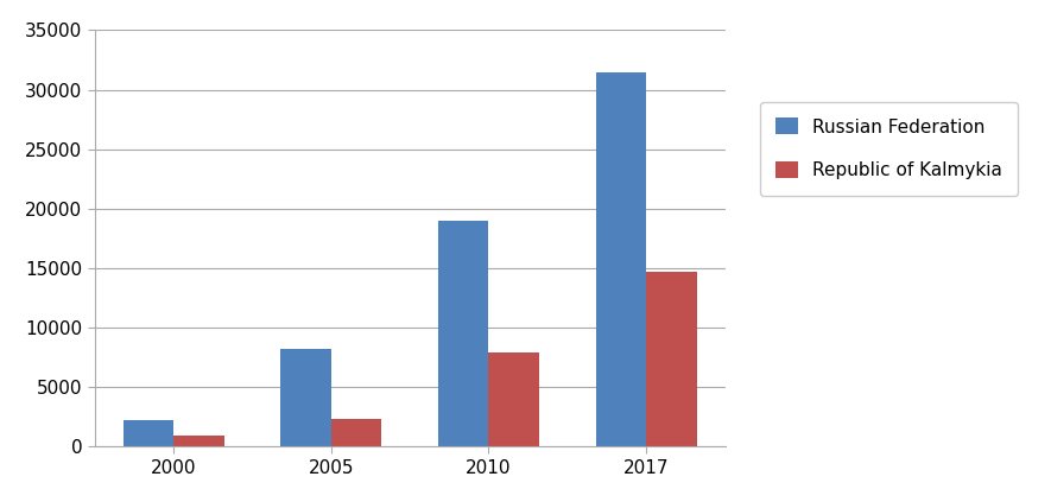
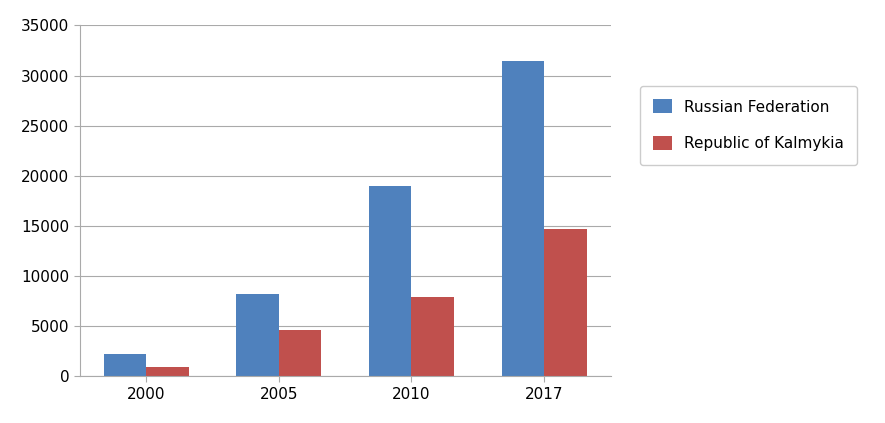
Republic of Kalmykia/2005: 2300 -> 4600
